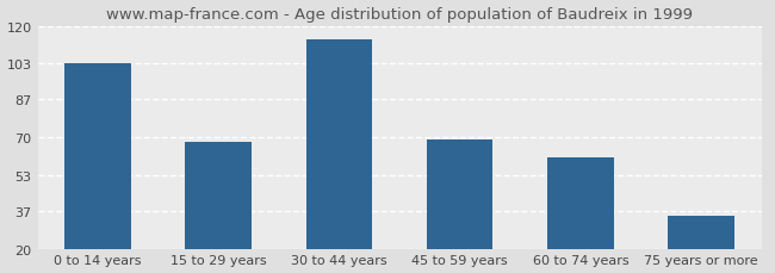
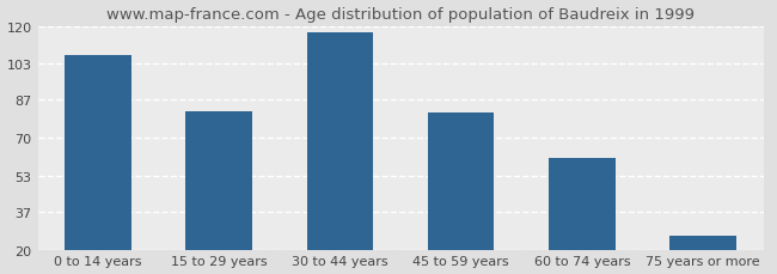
0 to 14 years: 103 -> 107
15 to 29 years: 68 -> 82
30 to 44 years: 114 -> 117
45 to 59 years: 69 -> 81
75 years or more: 35 -> 26
